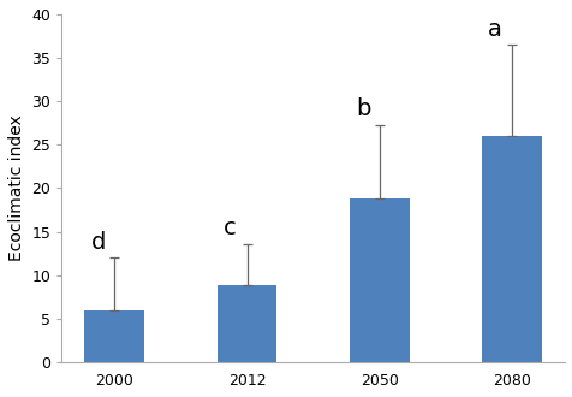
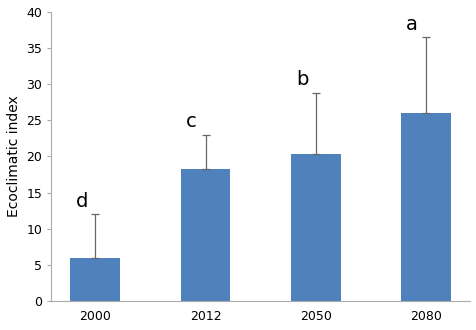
2012: 8.8 -> 18.2
2050: 18.8 -> 20.3
